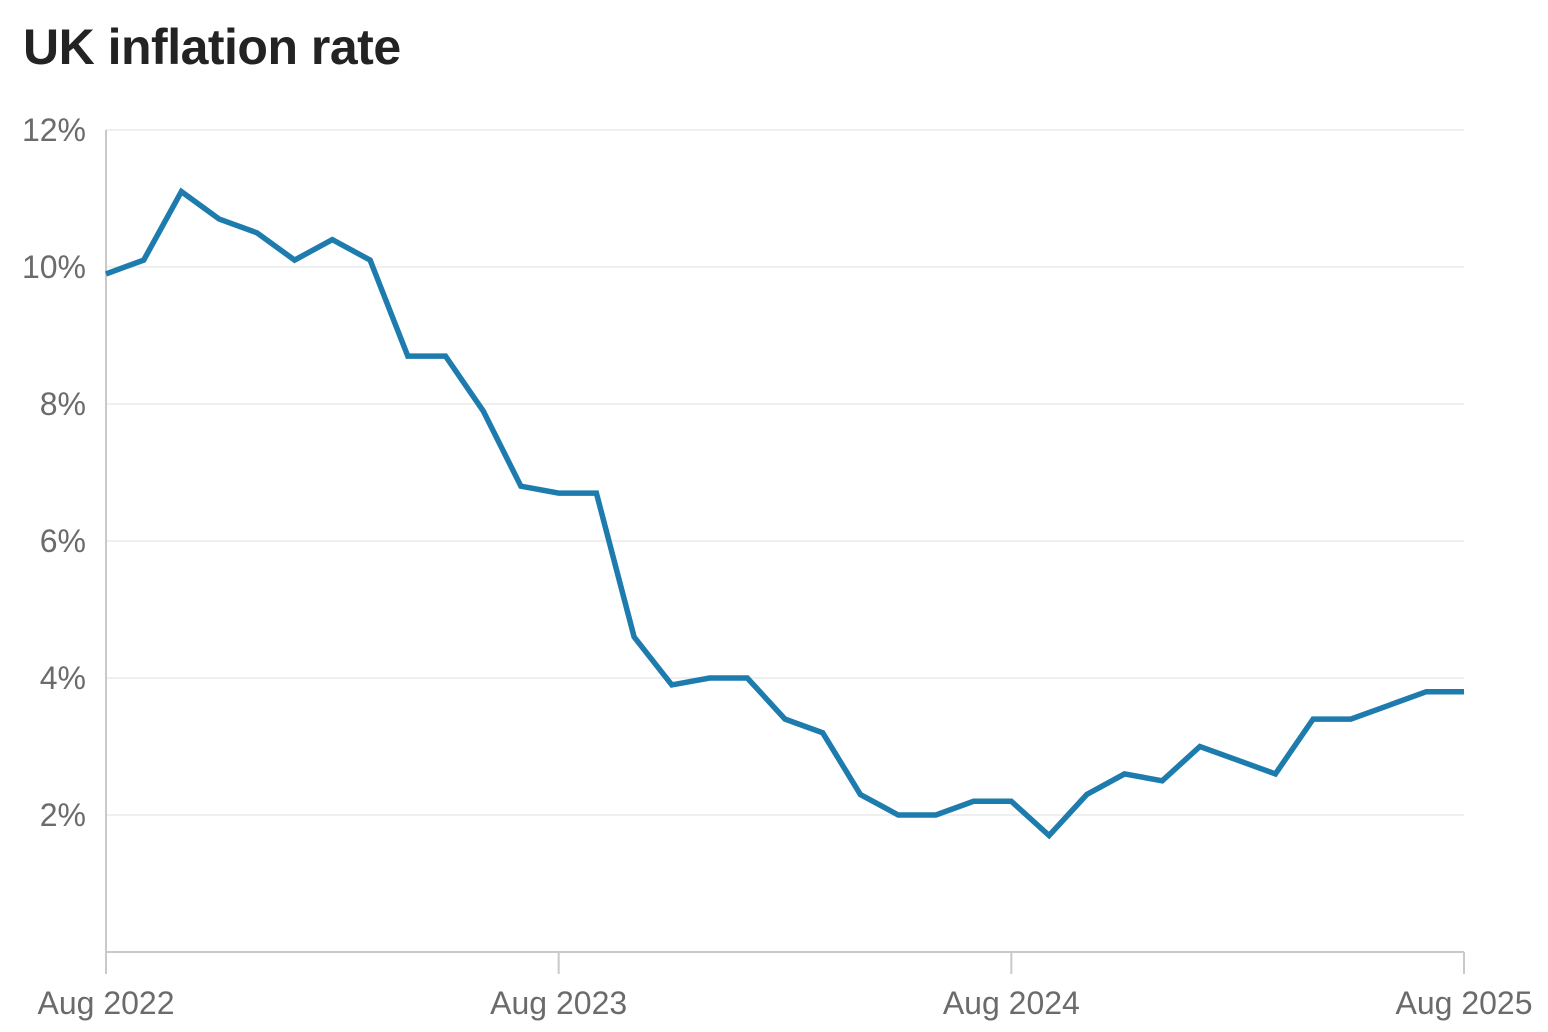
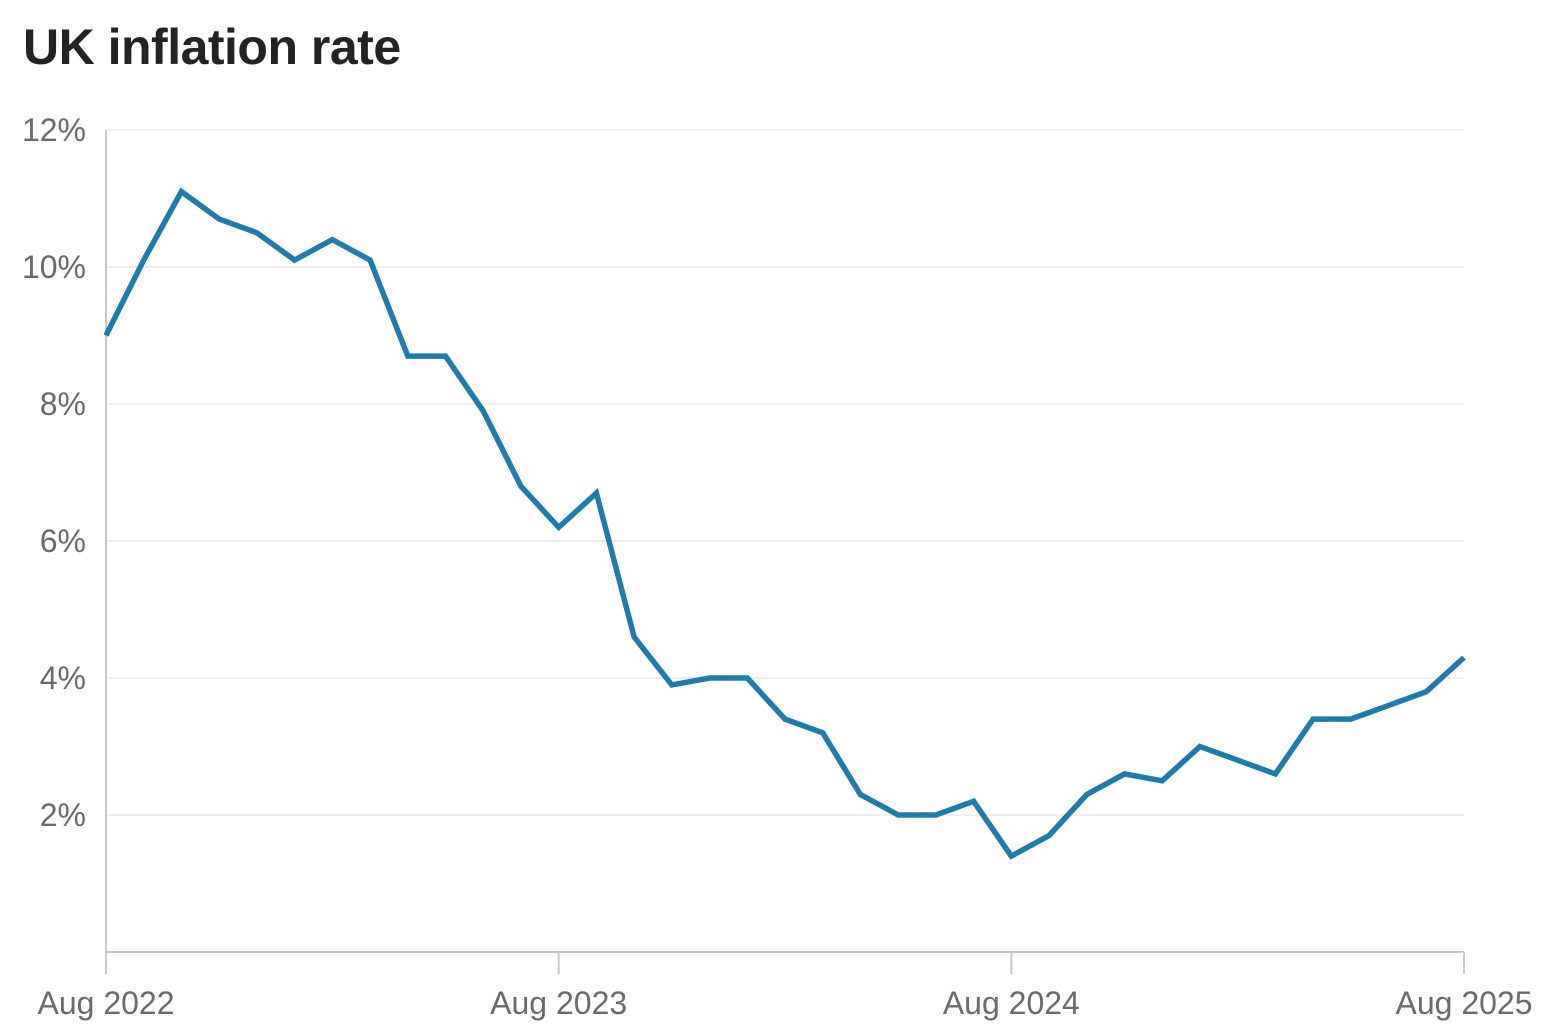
Aug 2022: 9.9% -> 9.0%
Aug 2023: 6.7% -> 6.2%
Aug 2024: 2.2% -> 1.4%
Aug 2025: 3.8% -> 4.3%
